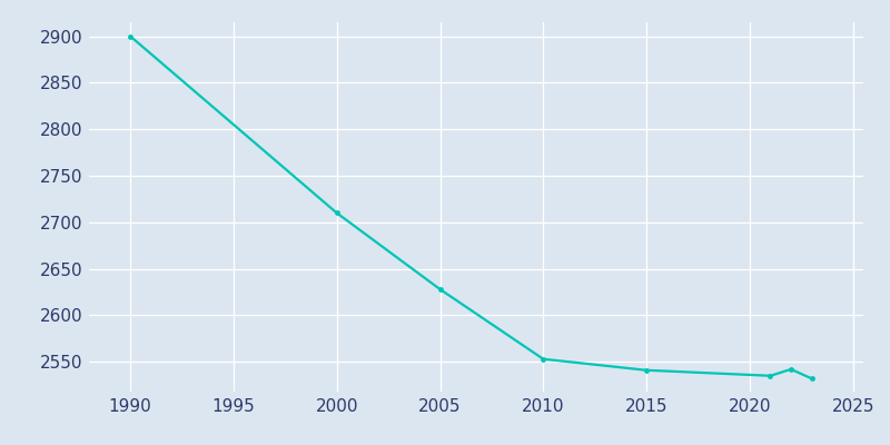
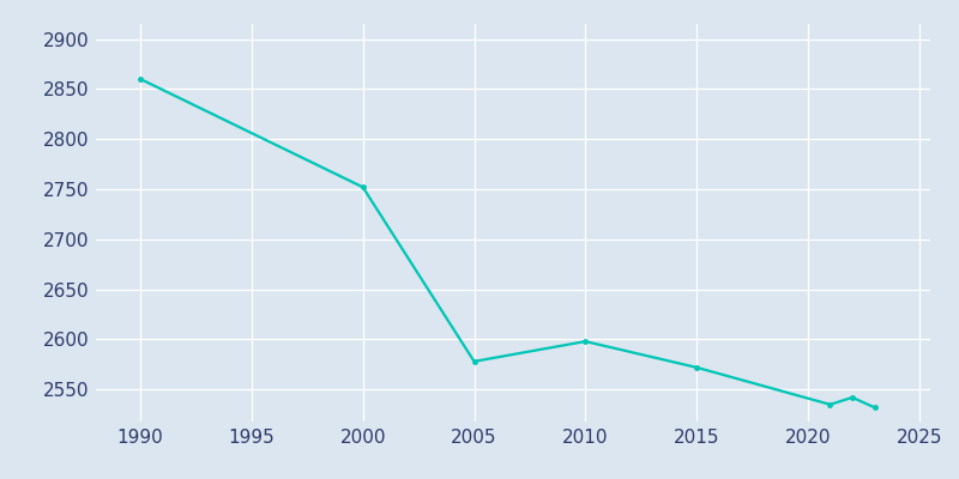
1990: 2900 -> 2860
2000: 2710 -> 2752
2005: 2628 -> 2578
2010: 2553 -> 2598
2015: 2541 -> 2572
